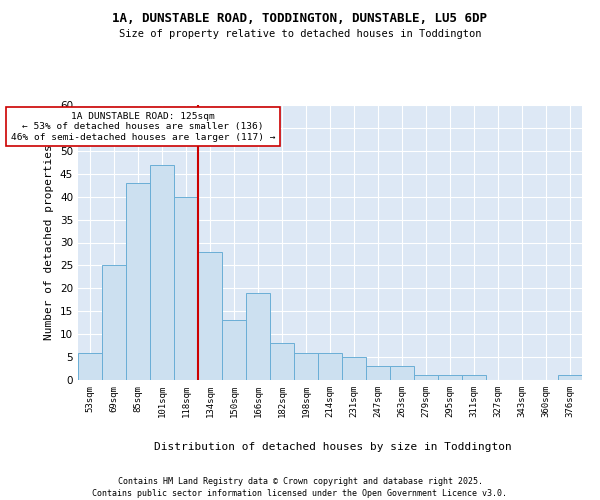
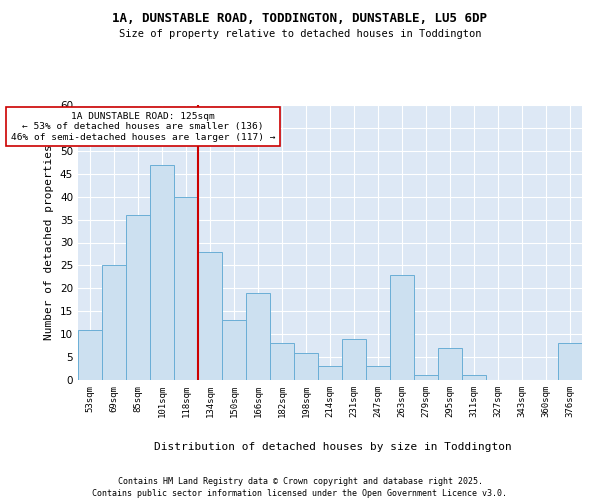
53sqm: 6 -> 11
85sqm: 43 -> 36
214sqm: 6 -> 3
231sqm: 5 -> 9
263sqm: 3 -> 23
295sqm: 1 -> 7
376sqm: 1 -> 8
